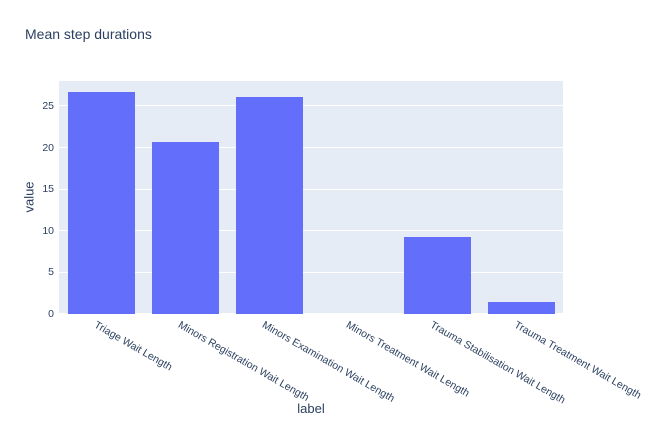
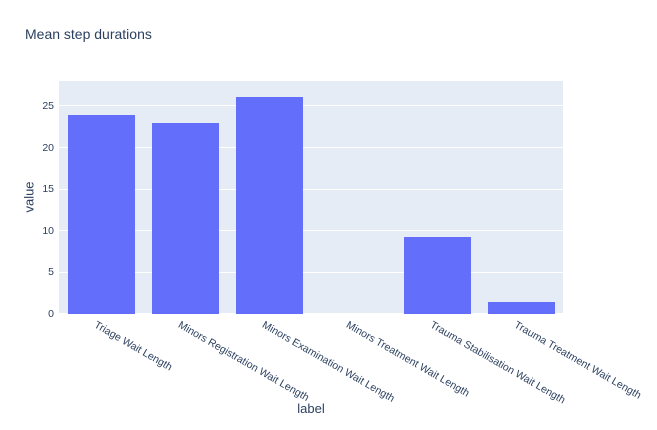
Triage Wait Length: 27 -> 24
Minors Registration Wait Length: 21 -> 23
